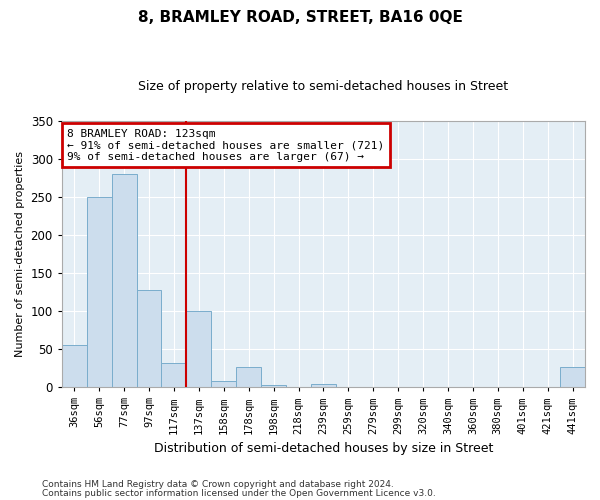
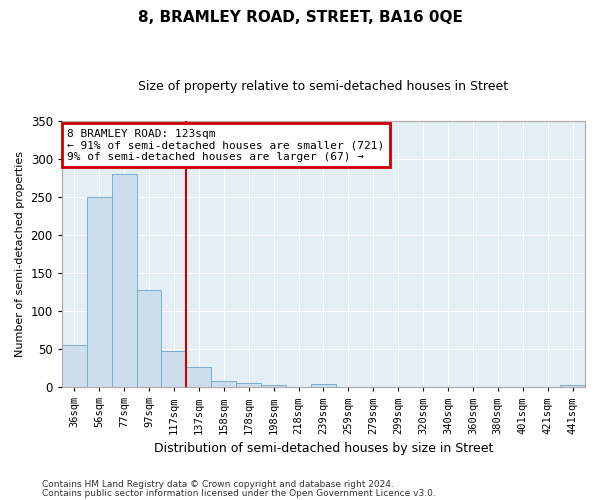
117sqm: 32 -> 47
137sqm: 100 -> 26
178sqm: 26 -> 6
441sqm: 26 -> 3
